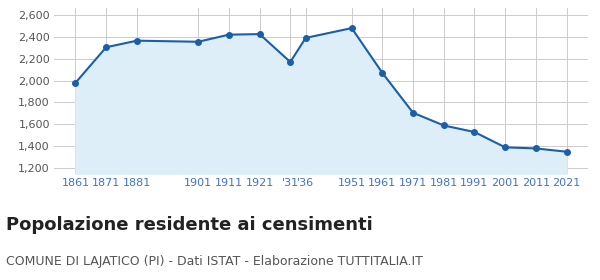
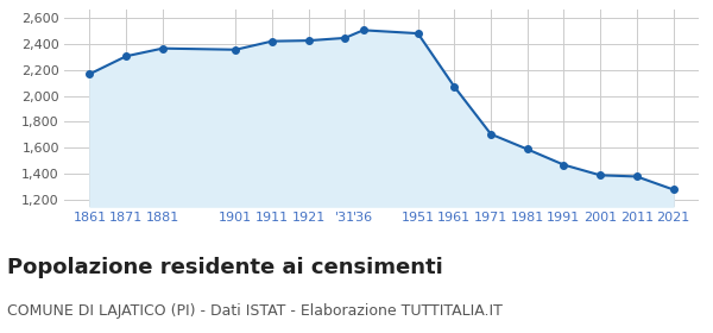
1861: 1,980 -> 2,170
'31: 2,170 -> 2,440
'36: 2,390 -> 2,500
1991: 1,530 -> 1,470
2021: 1,350 -> 1,280
